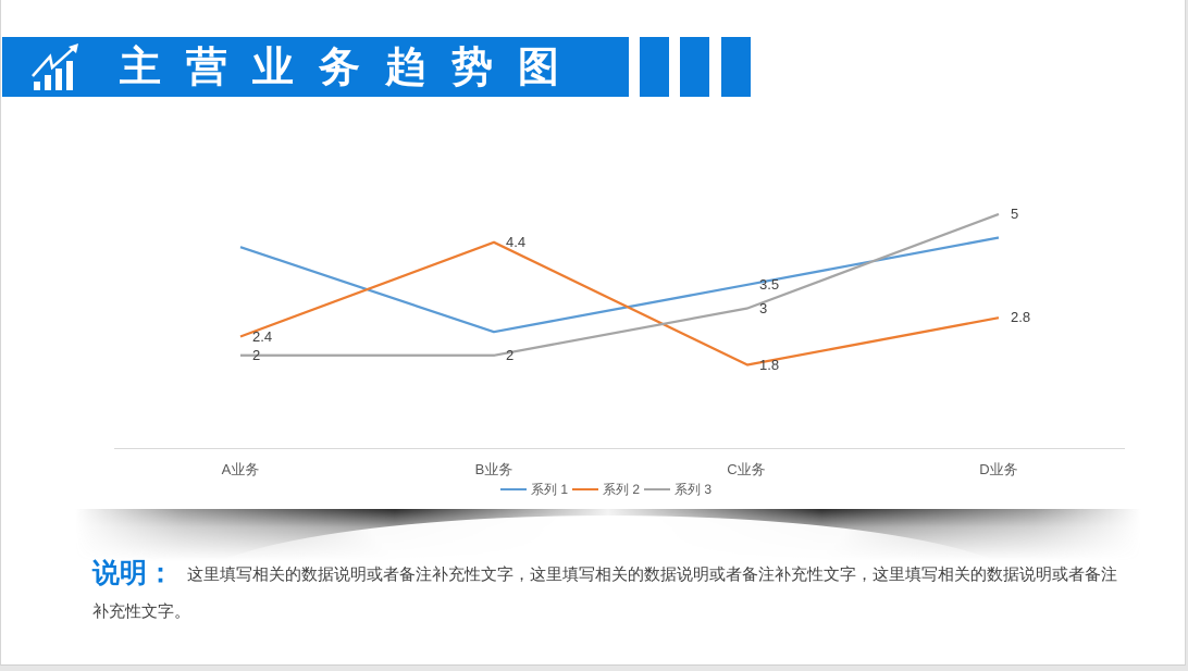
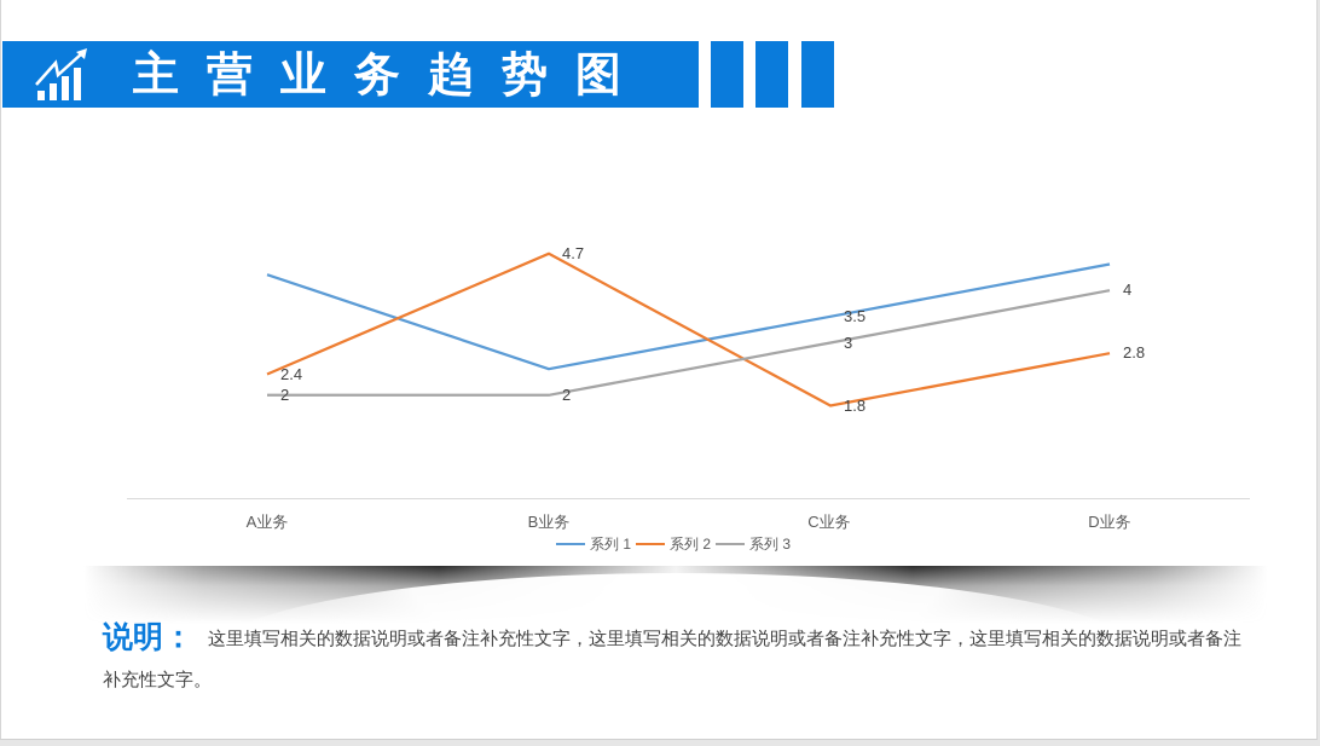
系列 2/B业务: 4.4 -> 4.7
系列 3/D业务: 5 -> 4
